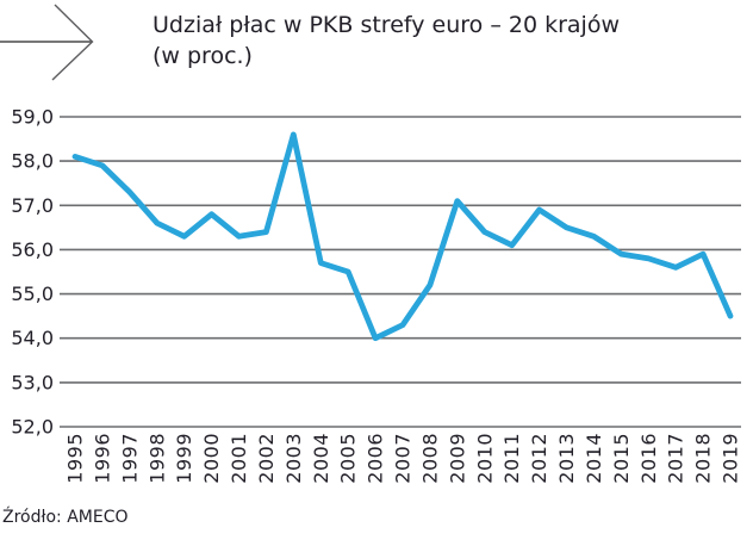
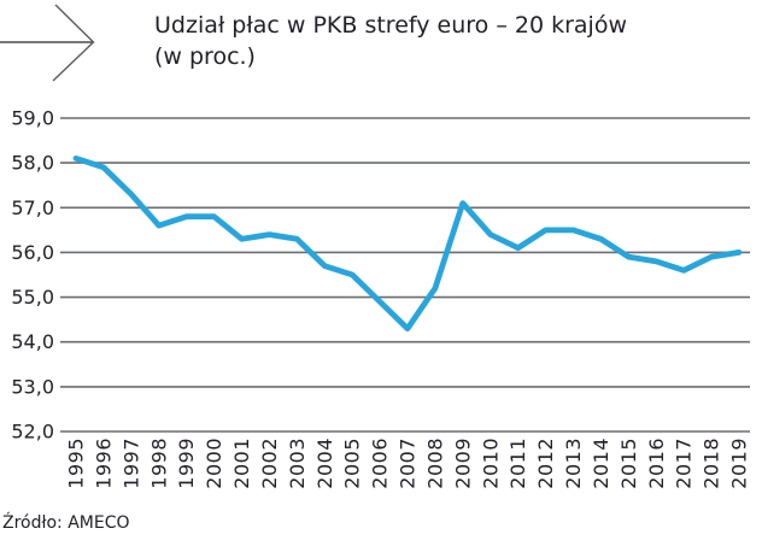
1999: 56,3 -> 56,8
2003: 58,6 -> 56,3
2006: 54,0 -> 54,9
2012: 56,9 -> 56,5
2019: 54,5 -> 56,0
